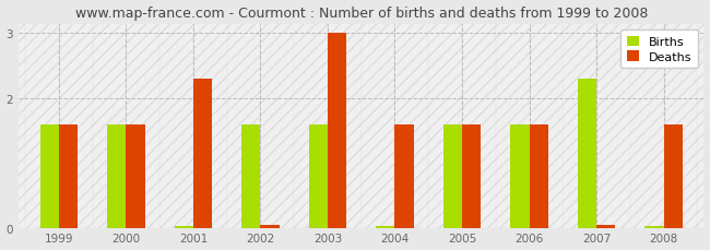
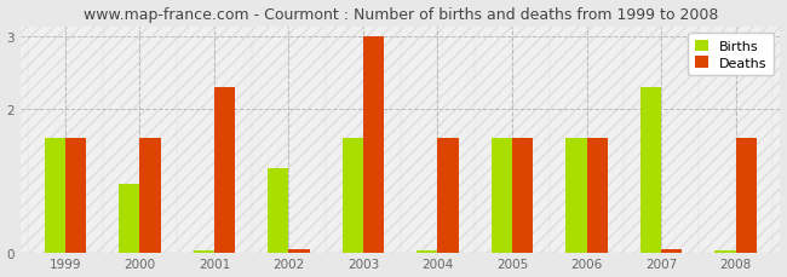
Births/2000: 1.60 -> 0.96
Births/2002: 1.60 -> 1.18
